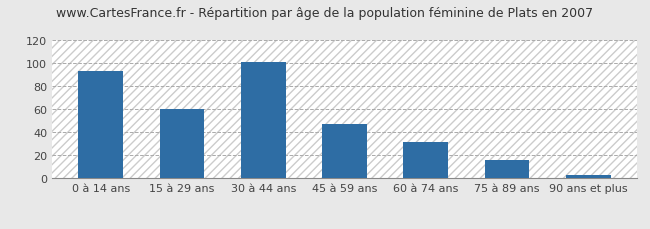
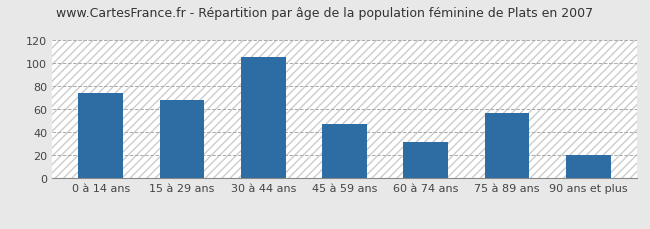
0 à 14 ans: 93 -> 74
15 à 29 ans: 60 -> 68
30 à 44 ans: 101 -> 106
75 à 89 ans: 16 -> 57
90 ans et plus: 3 -> 20
